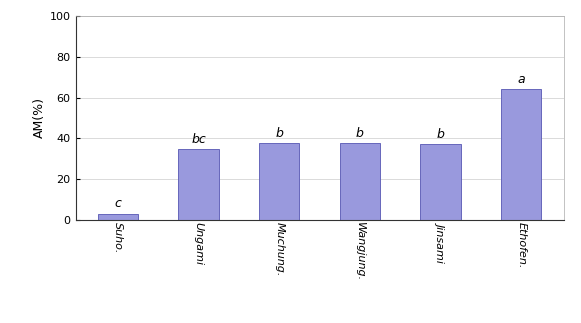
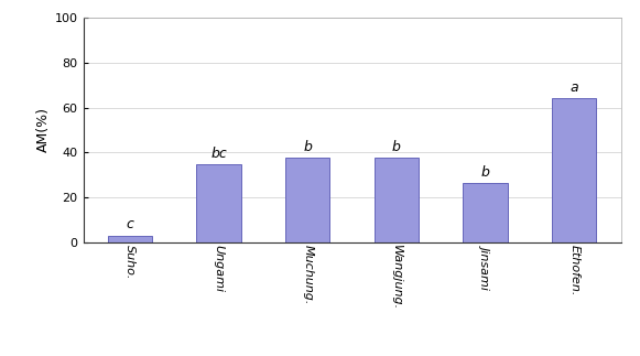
Jinsami: 37.0 -> 26.5
